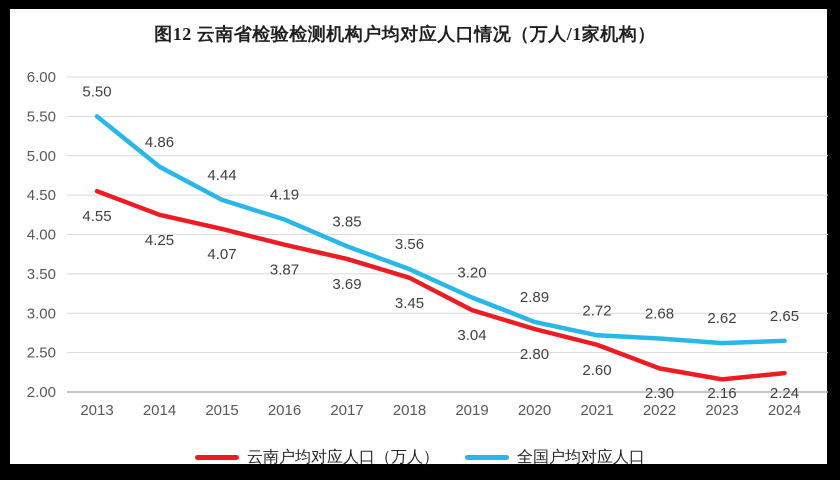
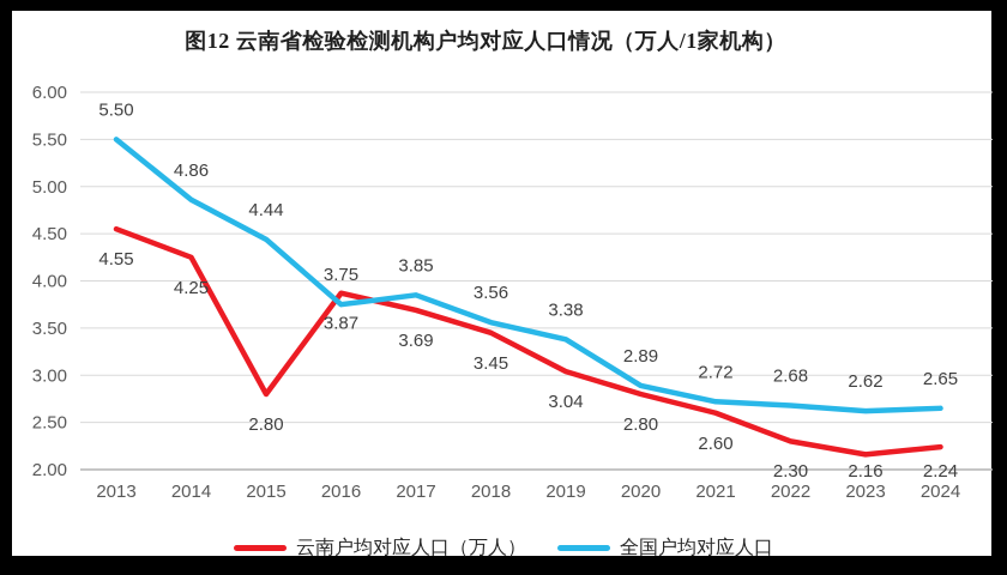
云南户均对应人口（万人）/2015: 4.07 -> 2.80
全国户均对应人口/2016: 4.19 -> 3.75
全国户均对应人口/2019: 3.20 -> 3.38
